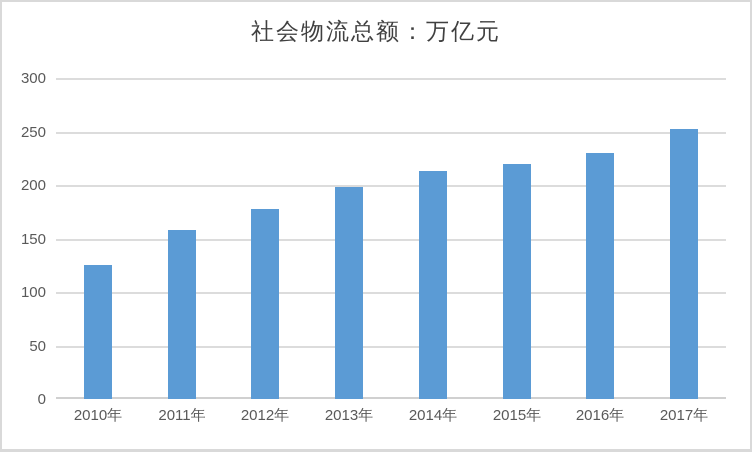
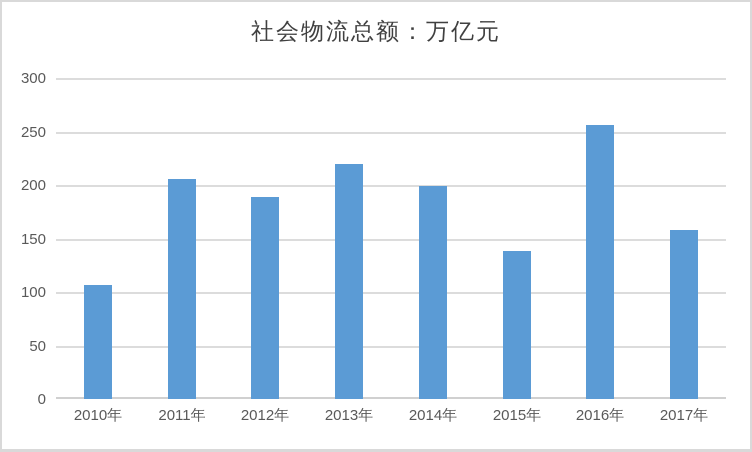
2010年: 125 -> 107
2011年: 158 -> 206
2012年: 177 -> 189
2013年: 198 -> 220
2014年: 214 -> 199
2015年: 219 -> 138
2016年: 230 -> 256
2017年: 253 -> 158
